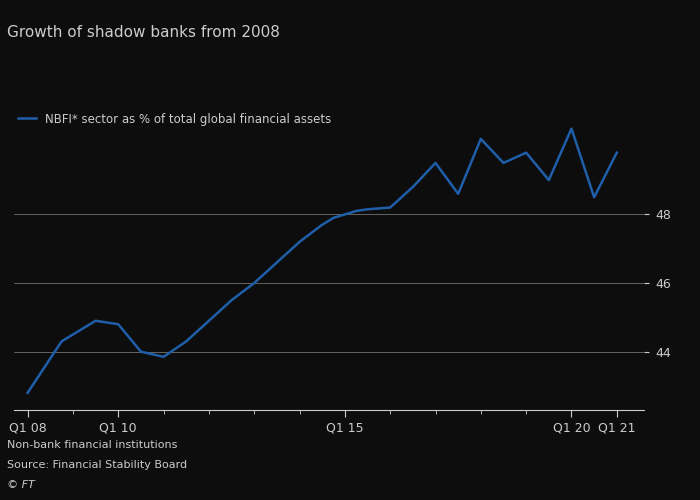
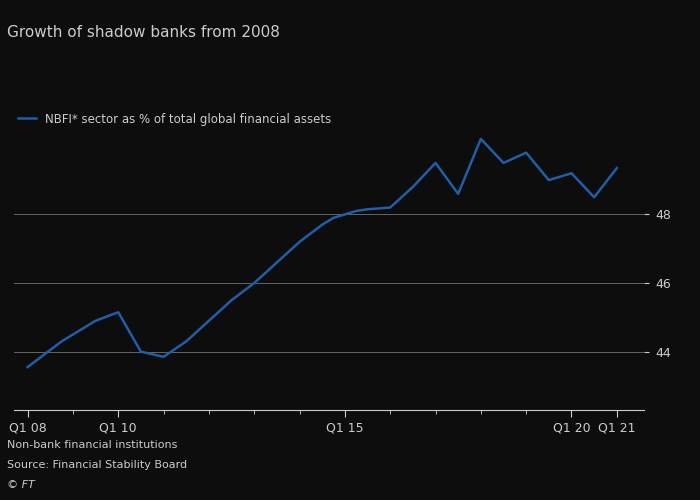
Q1 08: 42.80 -> 43.55
Q1 10: 44.80 -> 45.15
Q1 20: 50.50 -> 49.20
Q1 21: 49.80 -> 49.35
